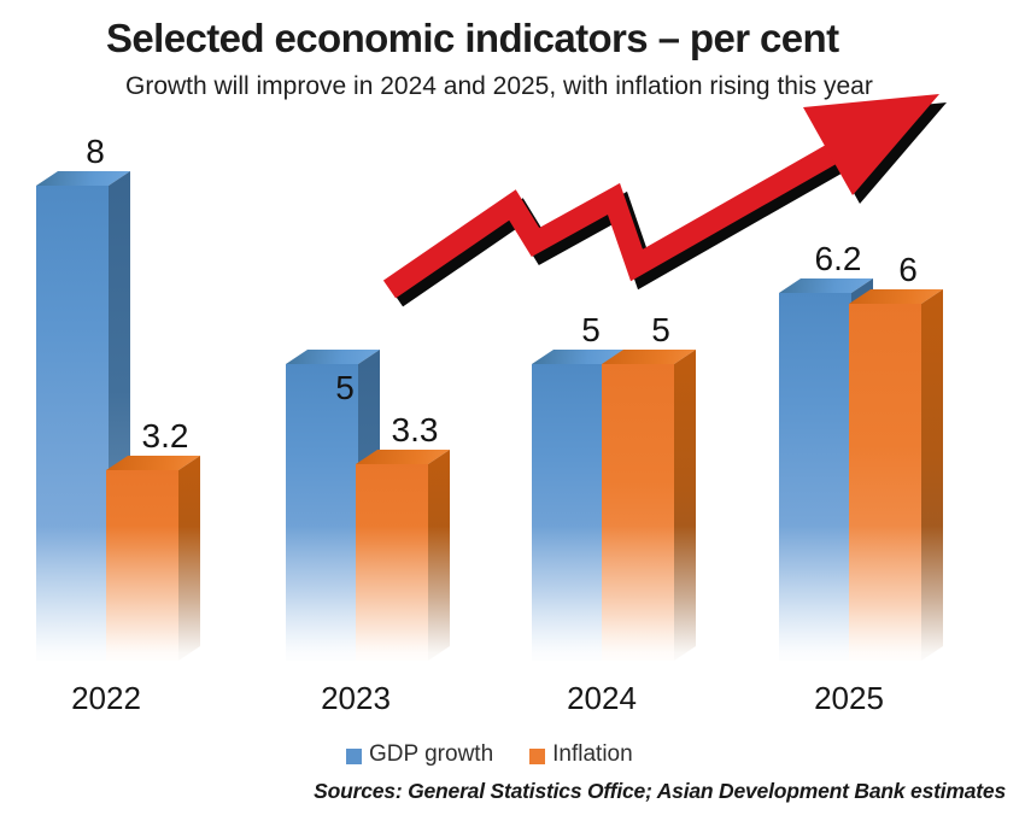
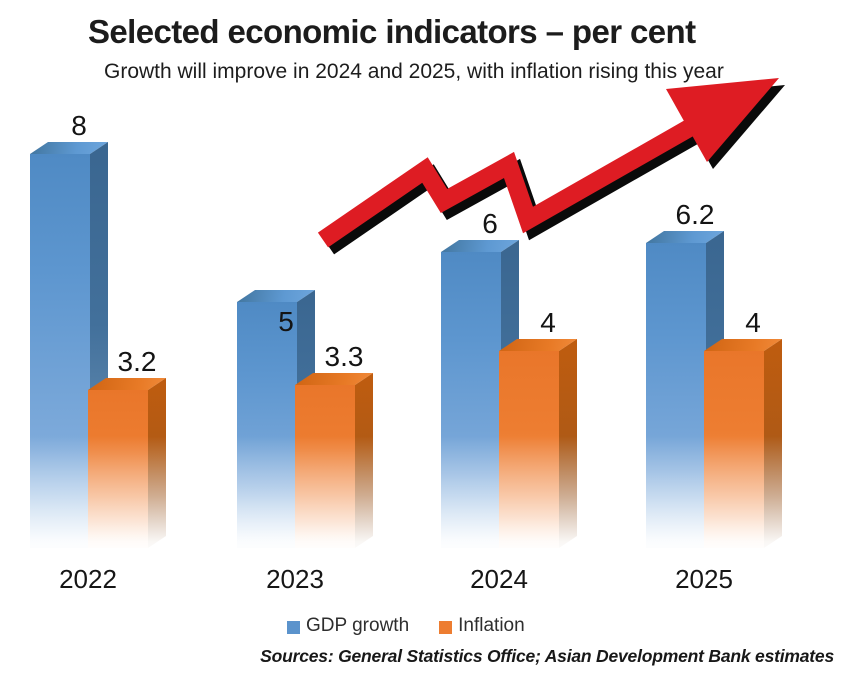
GDP growth/2024: 5 -> 6
Inflation/2024: 5 -> 4
Inflation/2025: 6 -> 4
